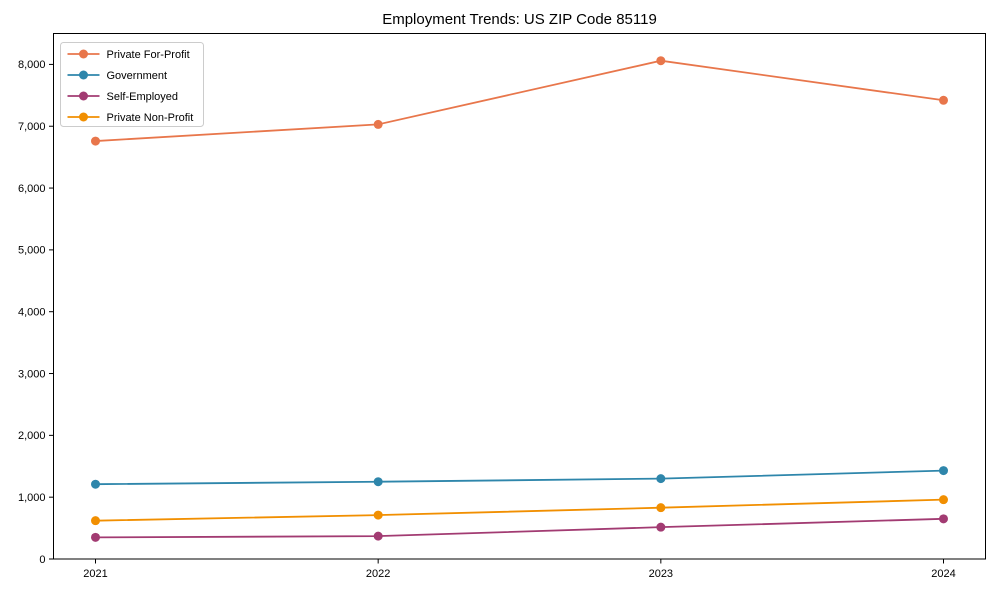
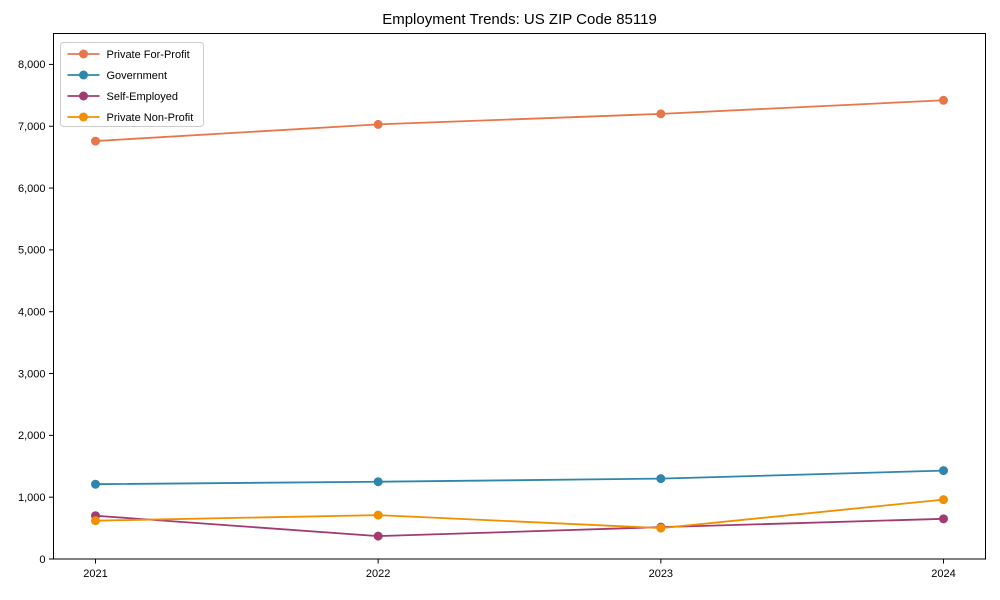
Self-Employed/2021: 400 -> 700
Private For-Profit/2023: 8100 -> 7200
Private Non-Profit/2023: 800 -> 500
